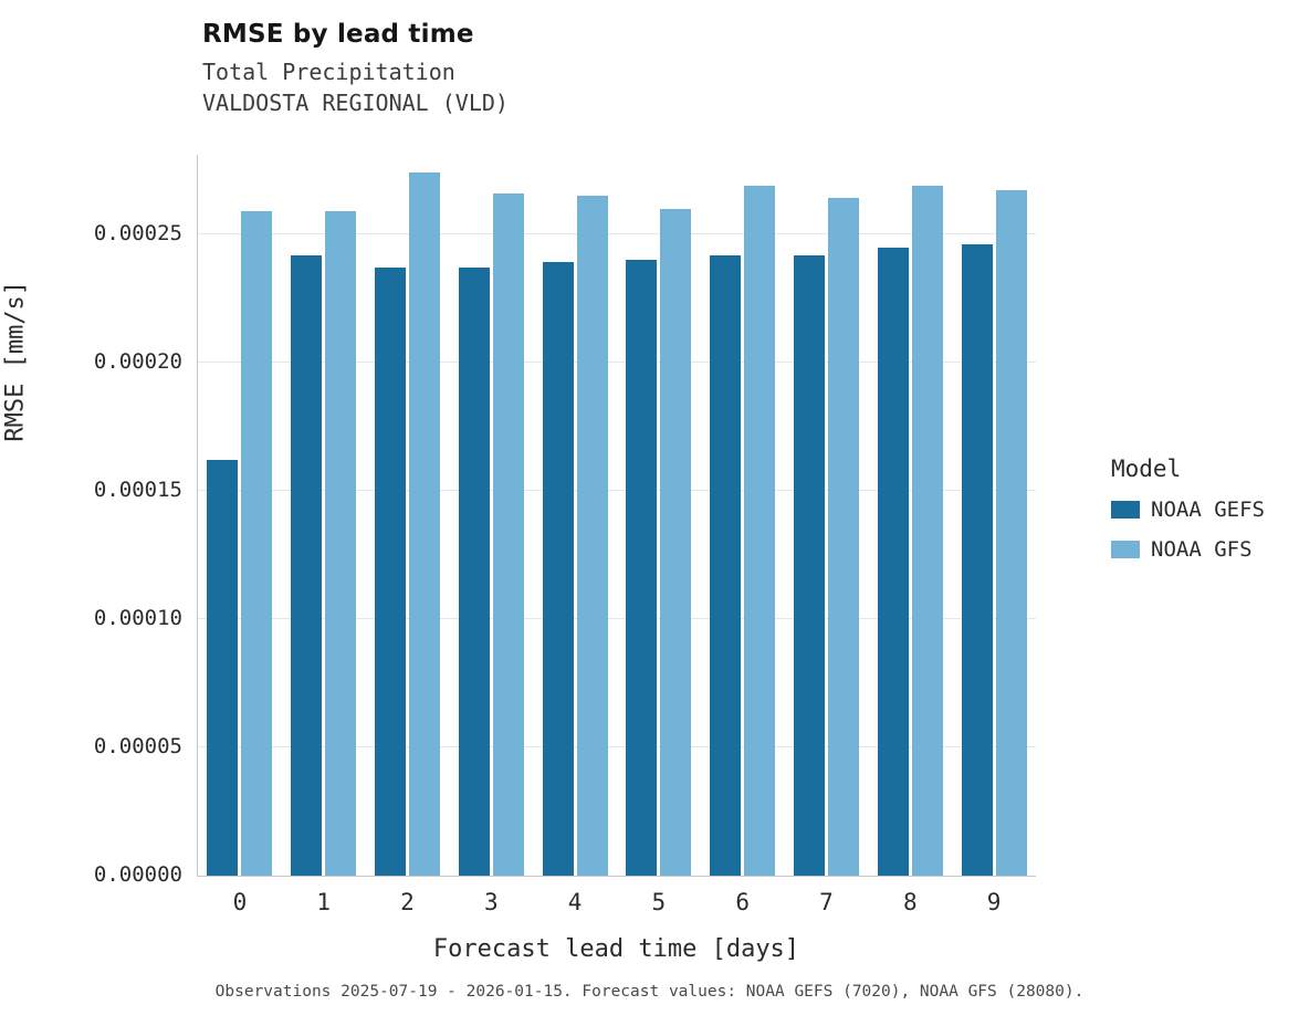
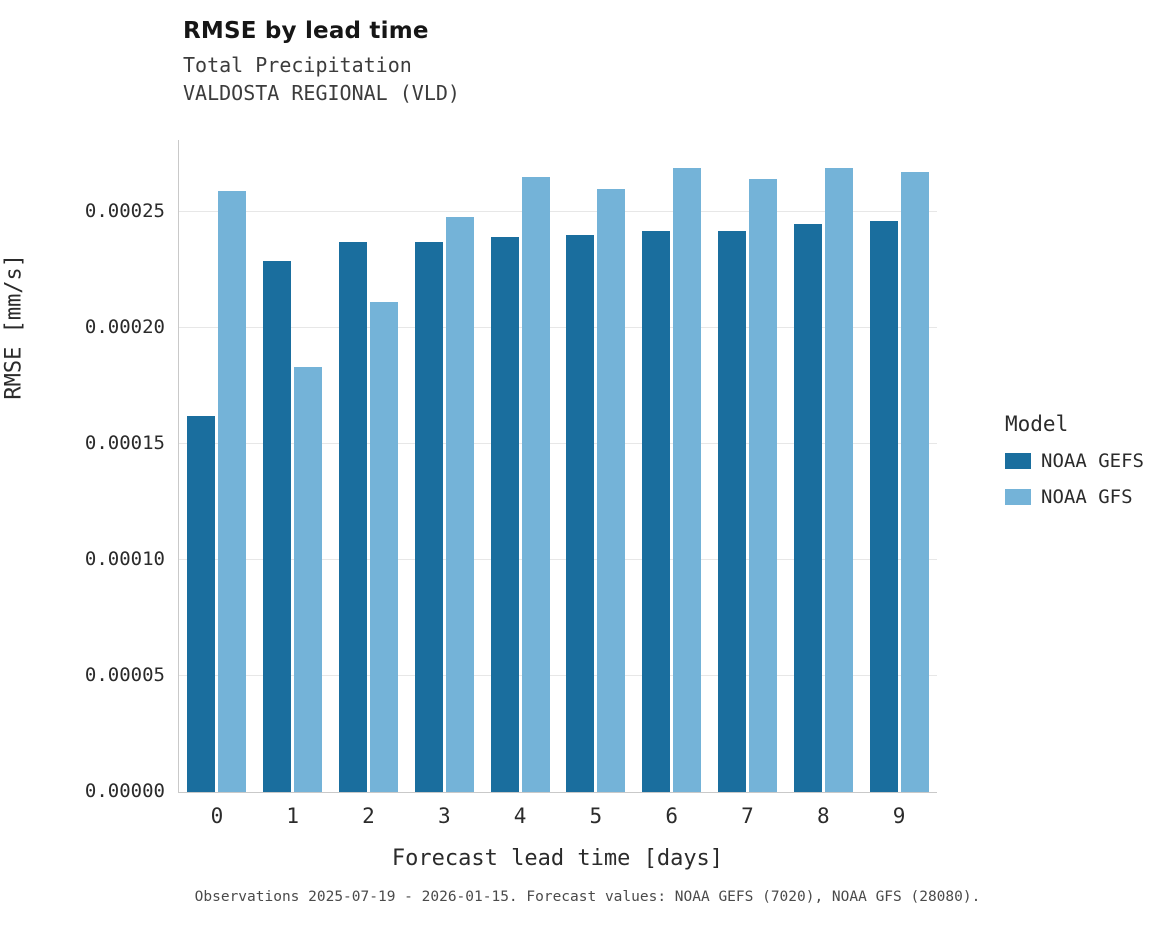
NOAA GEFS/1: 0.000242 -> 0.000229
NOAA GFS/1: 0.000259 -> 0.000183
NOAA GFS/2: 0.000274 -> 0.000211
NOAA GFS/3: 0.000266 -> 0.000248
